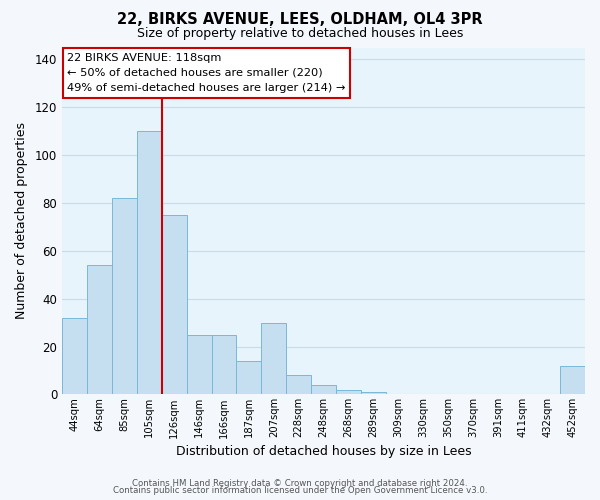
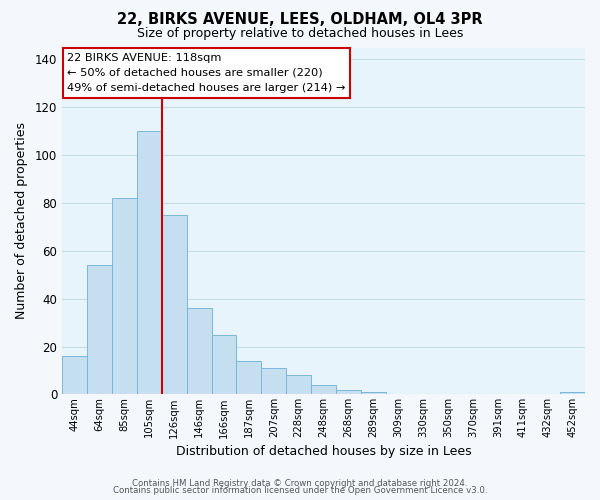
44sqm: 32 -> 16
146sqm: 25 -> 36
207sqm: 30 -> 11
452sqm: 12 -> 1
